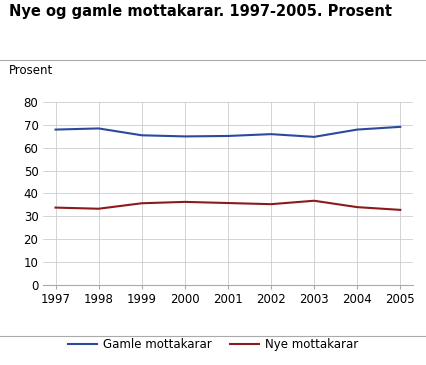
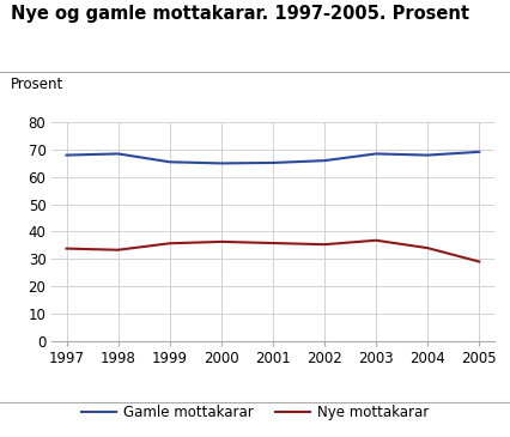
Gamle mottakarar/2003: 64.8 -> 68.5
Nye mottakarar/2005: 32.8 -> 29.0
